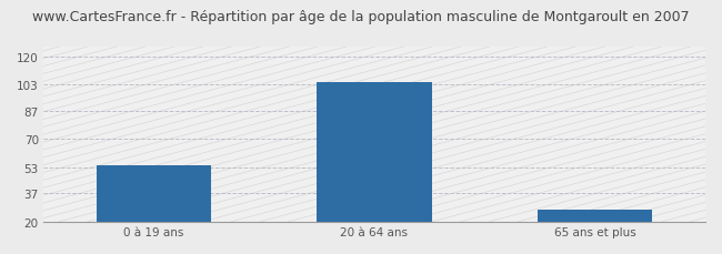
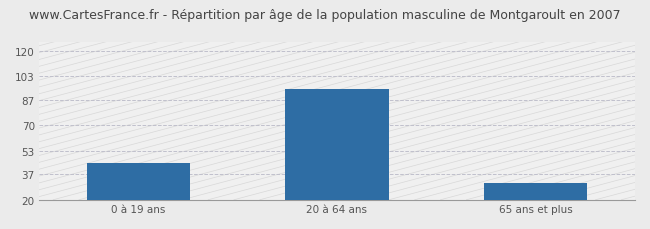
0 à 19 ans: 54 -> 45
20 à 64 ans: 104 -> 94
65 ans et plus: 27 -> 31
